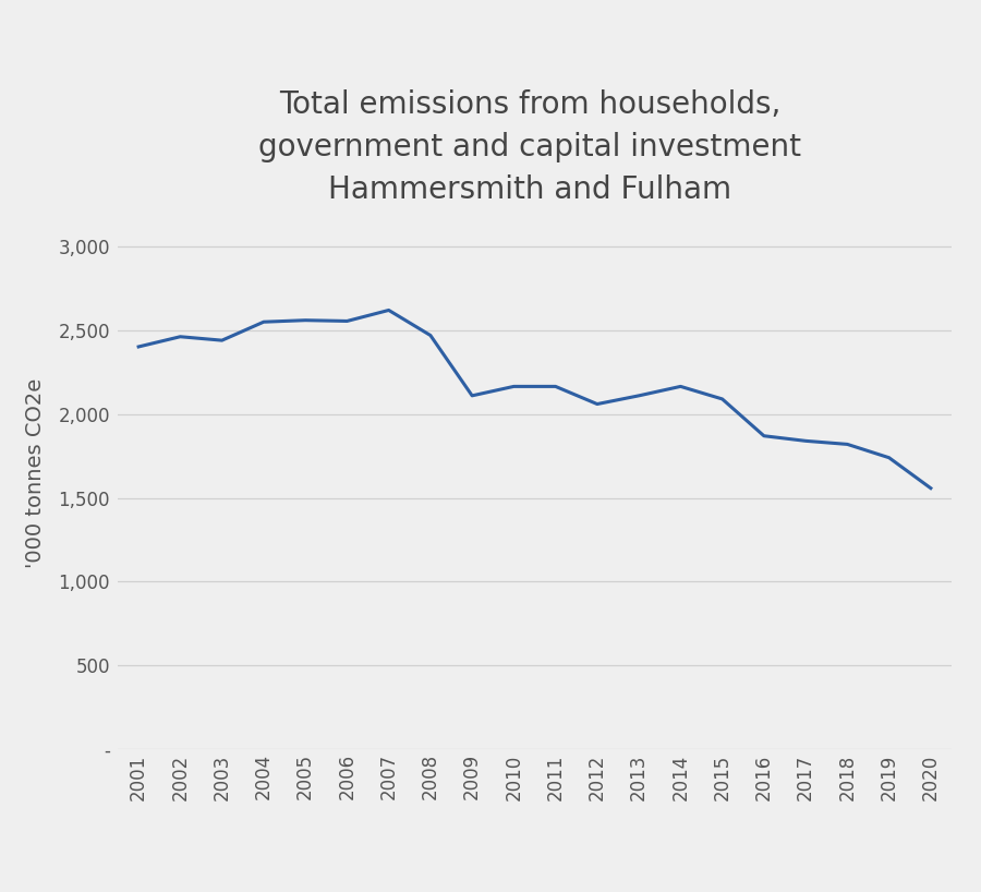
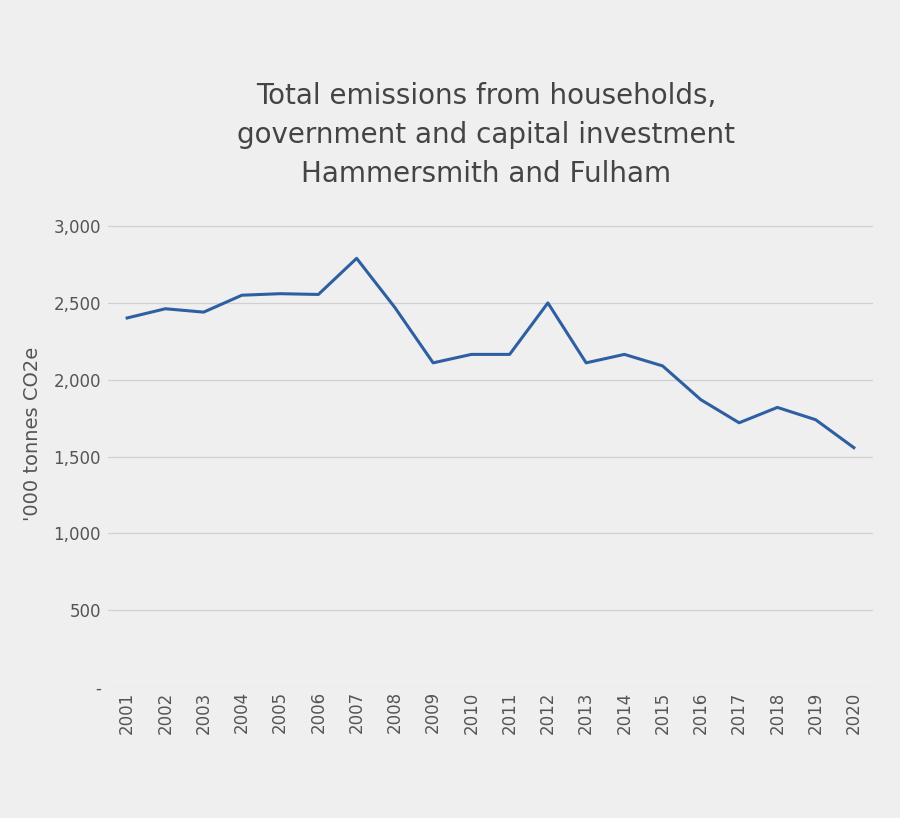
2007: 2,620 -> 2,790
2012: 2,060 -> 2,500
2017: 1,840 -> 1,720
